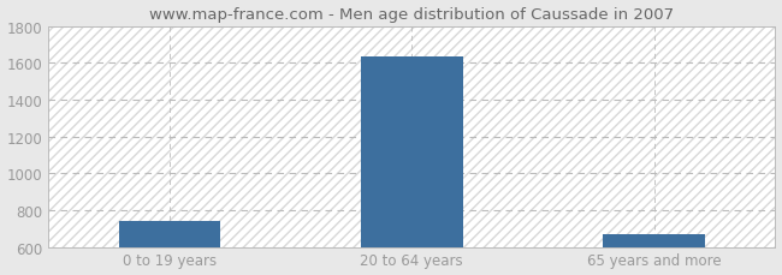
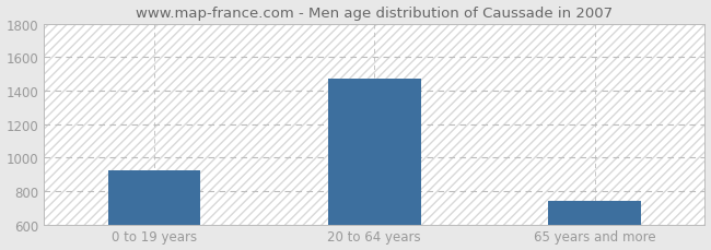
0 to 19 years: 740 -> 920
20 to 64 years: 1640 -> 1470
65 years and more: 670 -> 740
